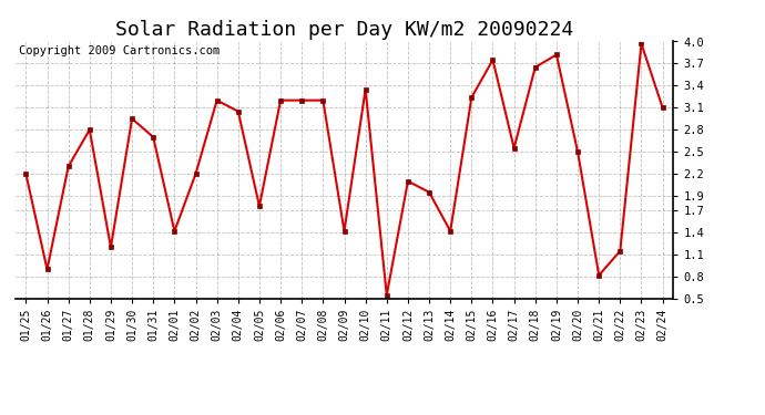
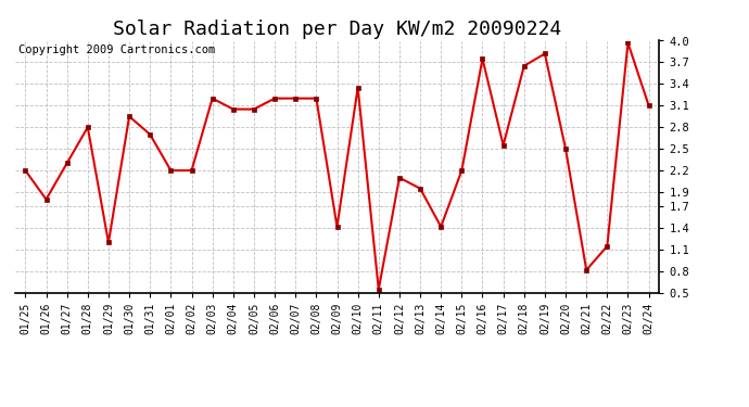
01/26: 0.90 -> 1.80
02/01: 1.42 -> 2.20
02/05: 1.76 -> 3.05
02/15: 3.24 -> 2.20
